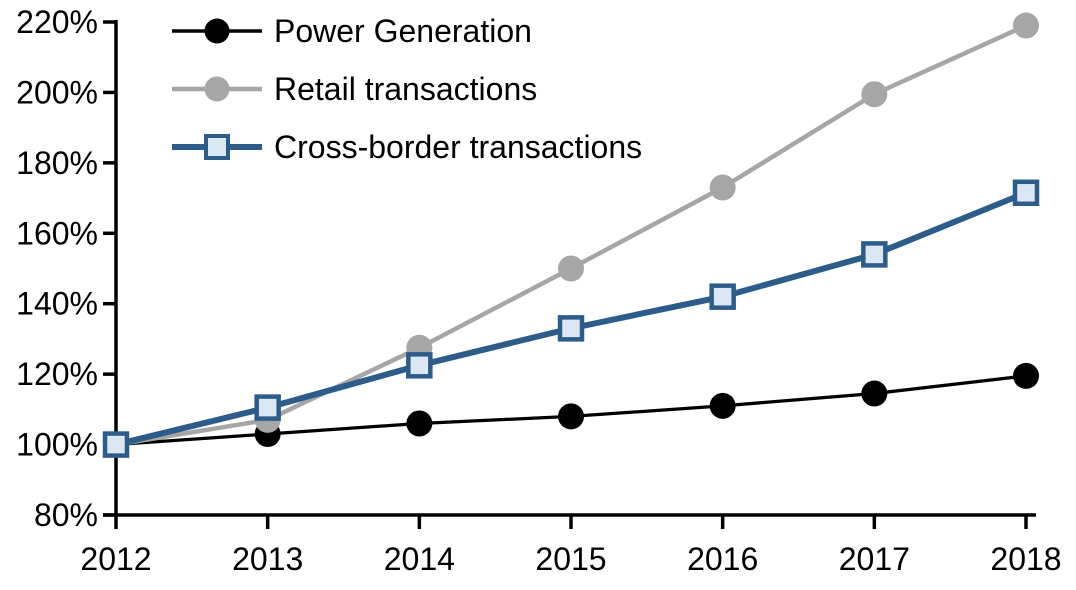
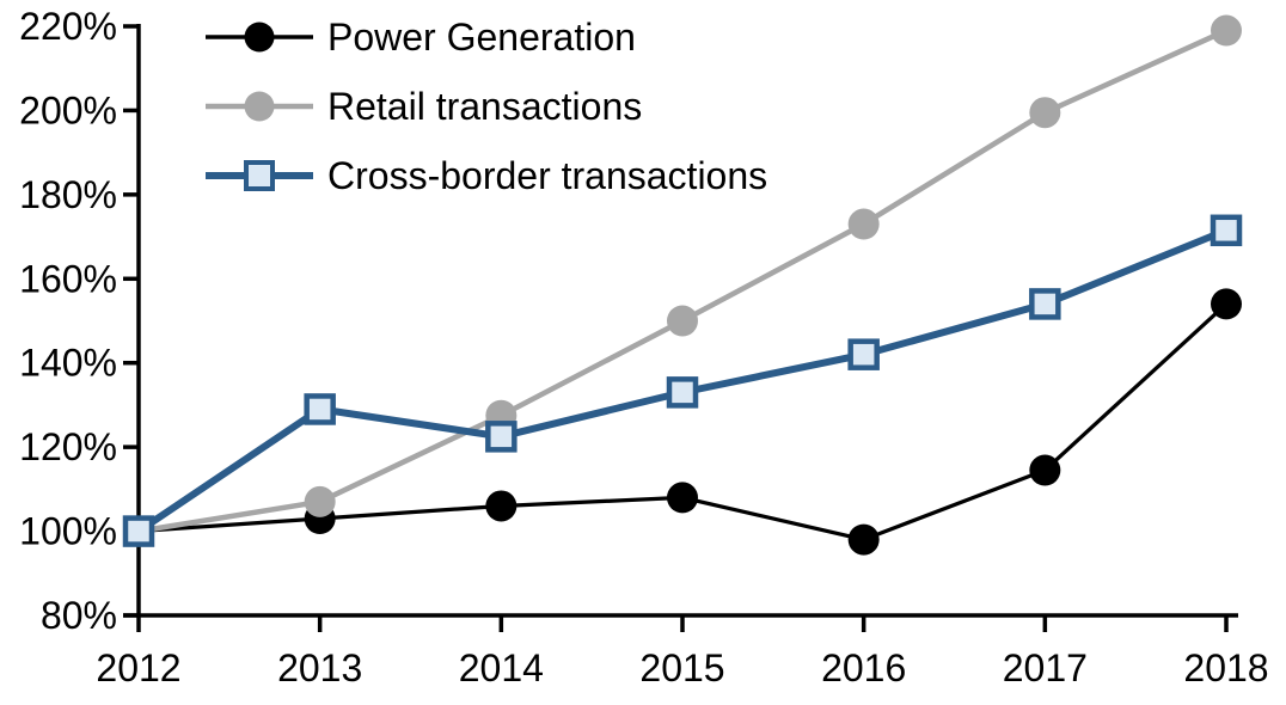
Cross-border transactions/2013: 110% -> 129%
Power Generation/2016: 111% -> 98%
Power Generation/2018: 120% -> 154%
